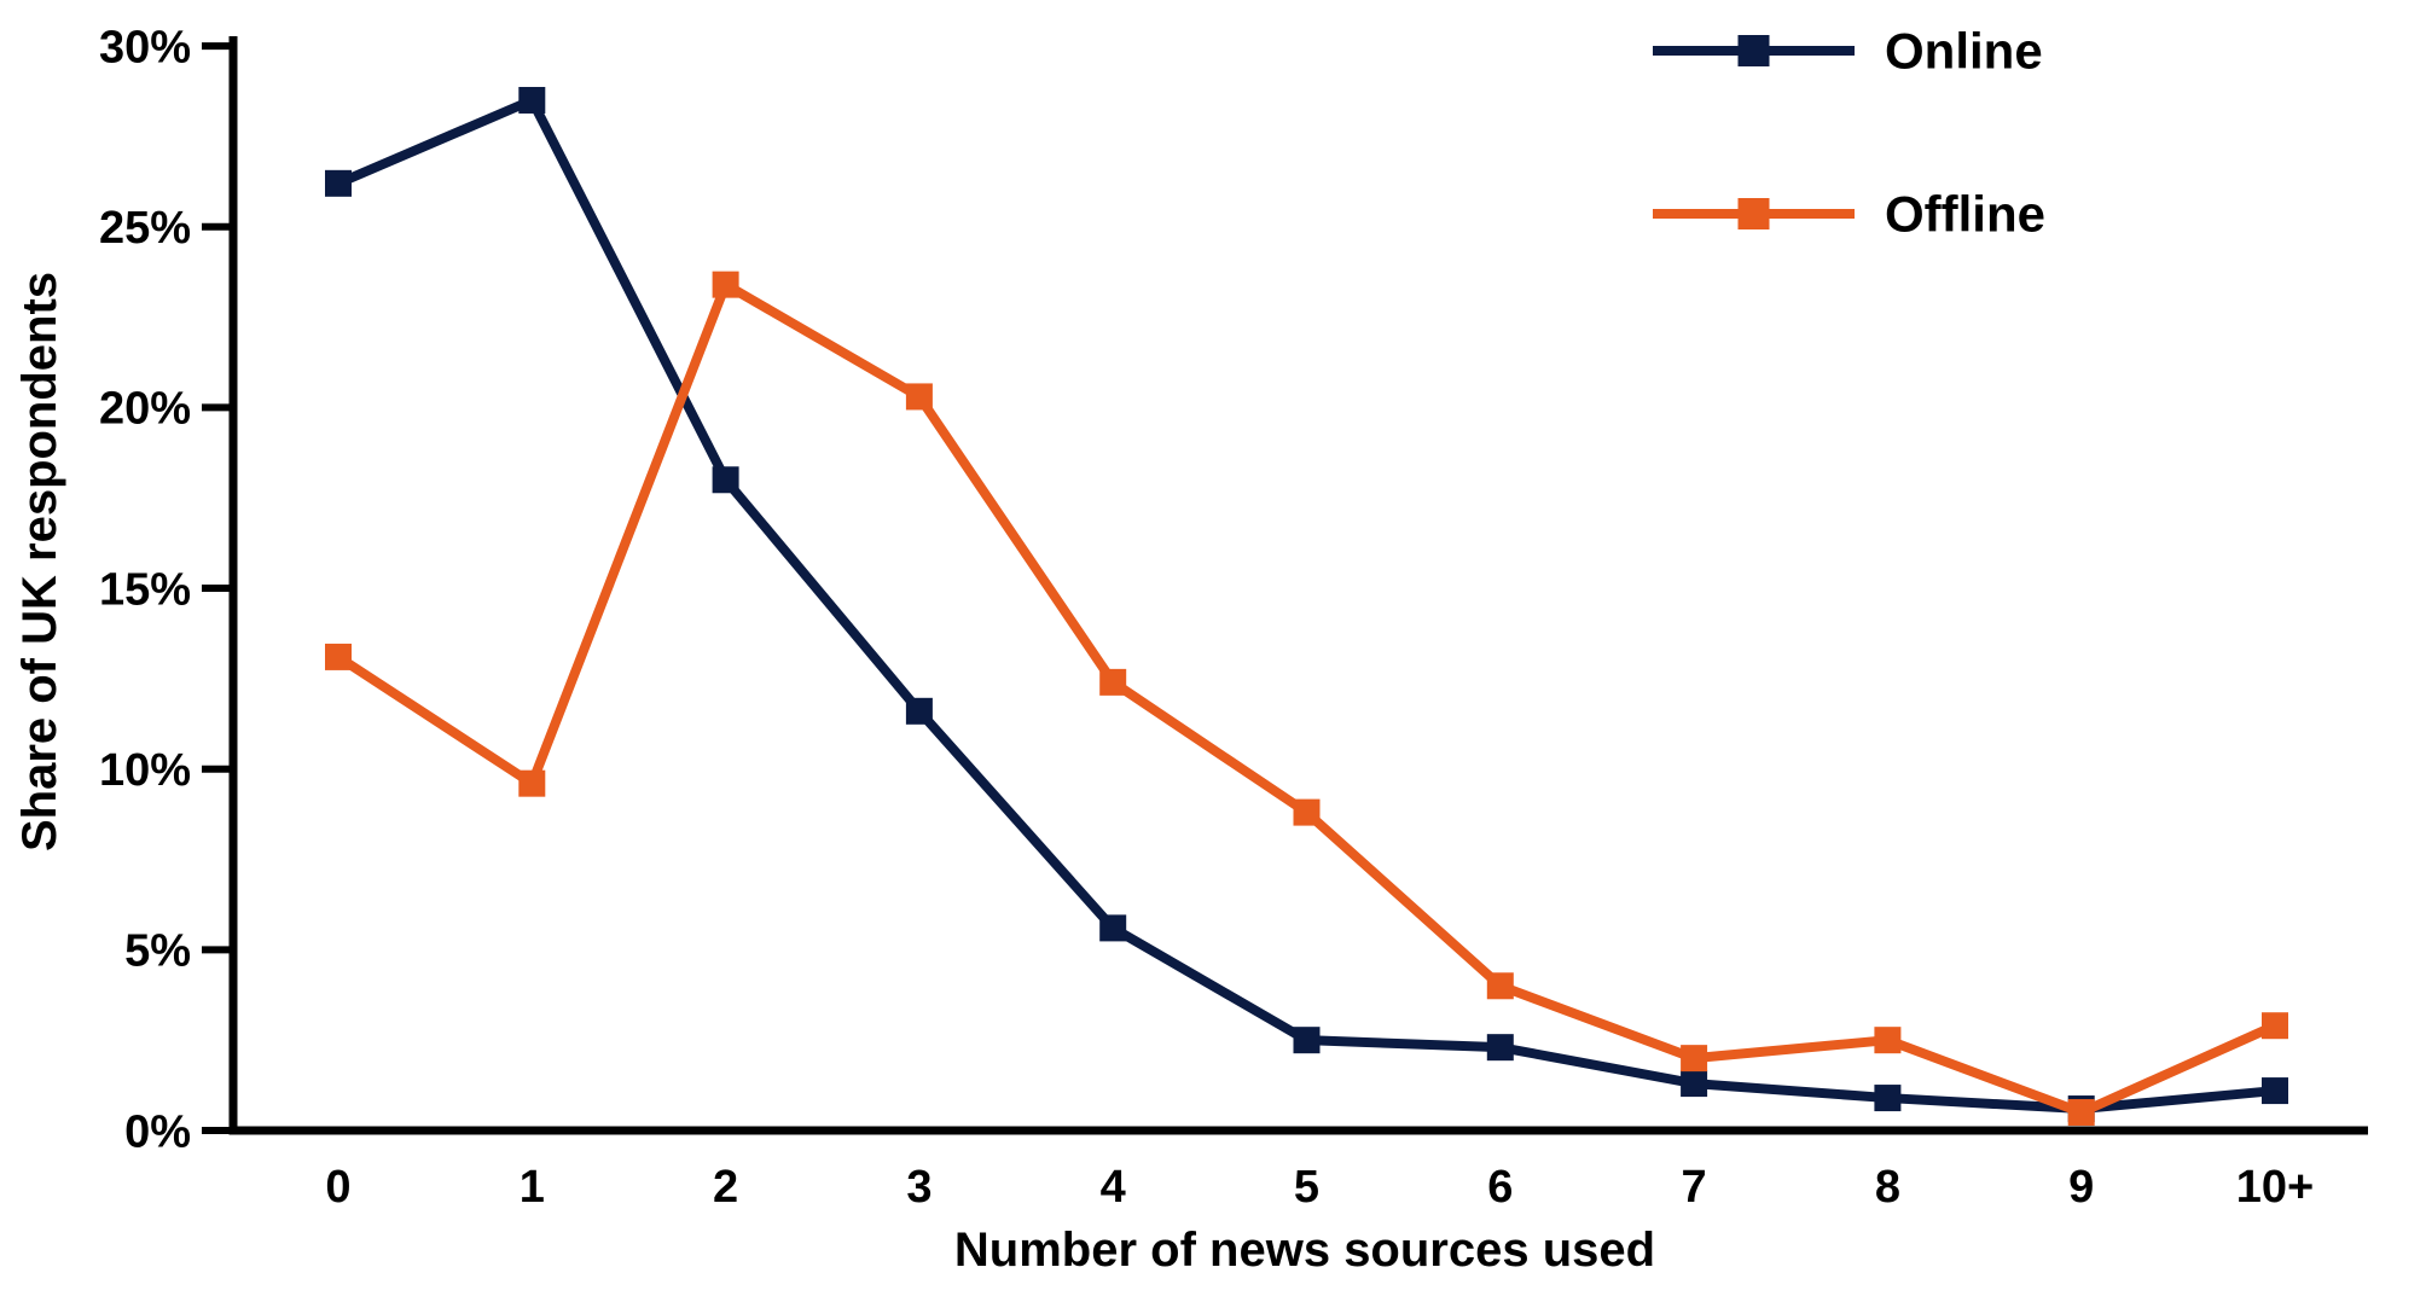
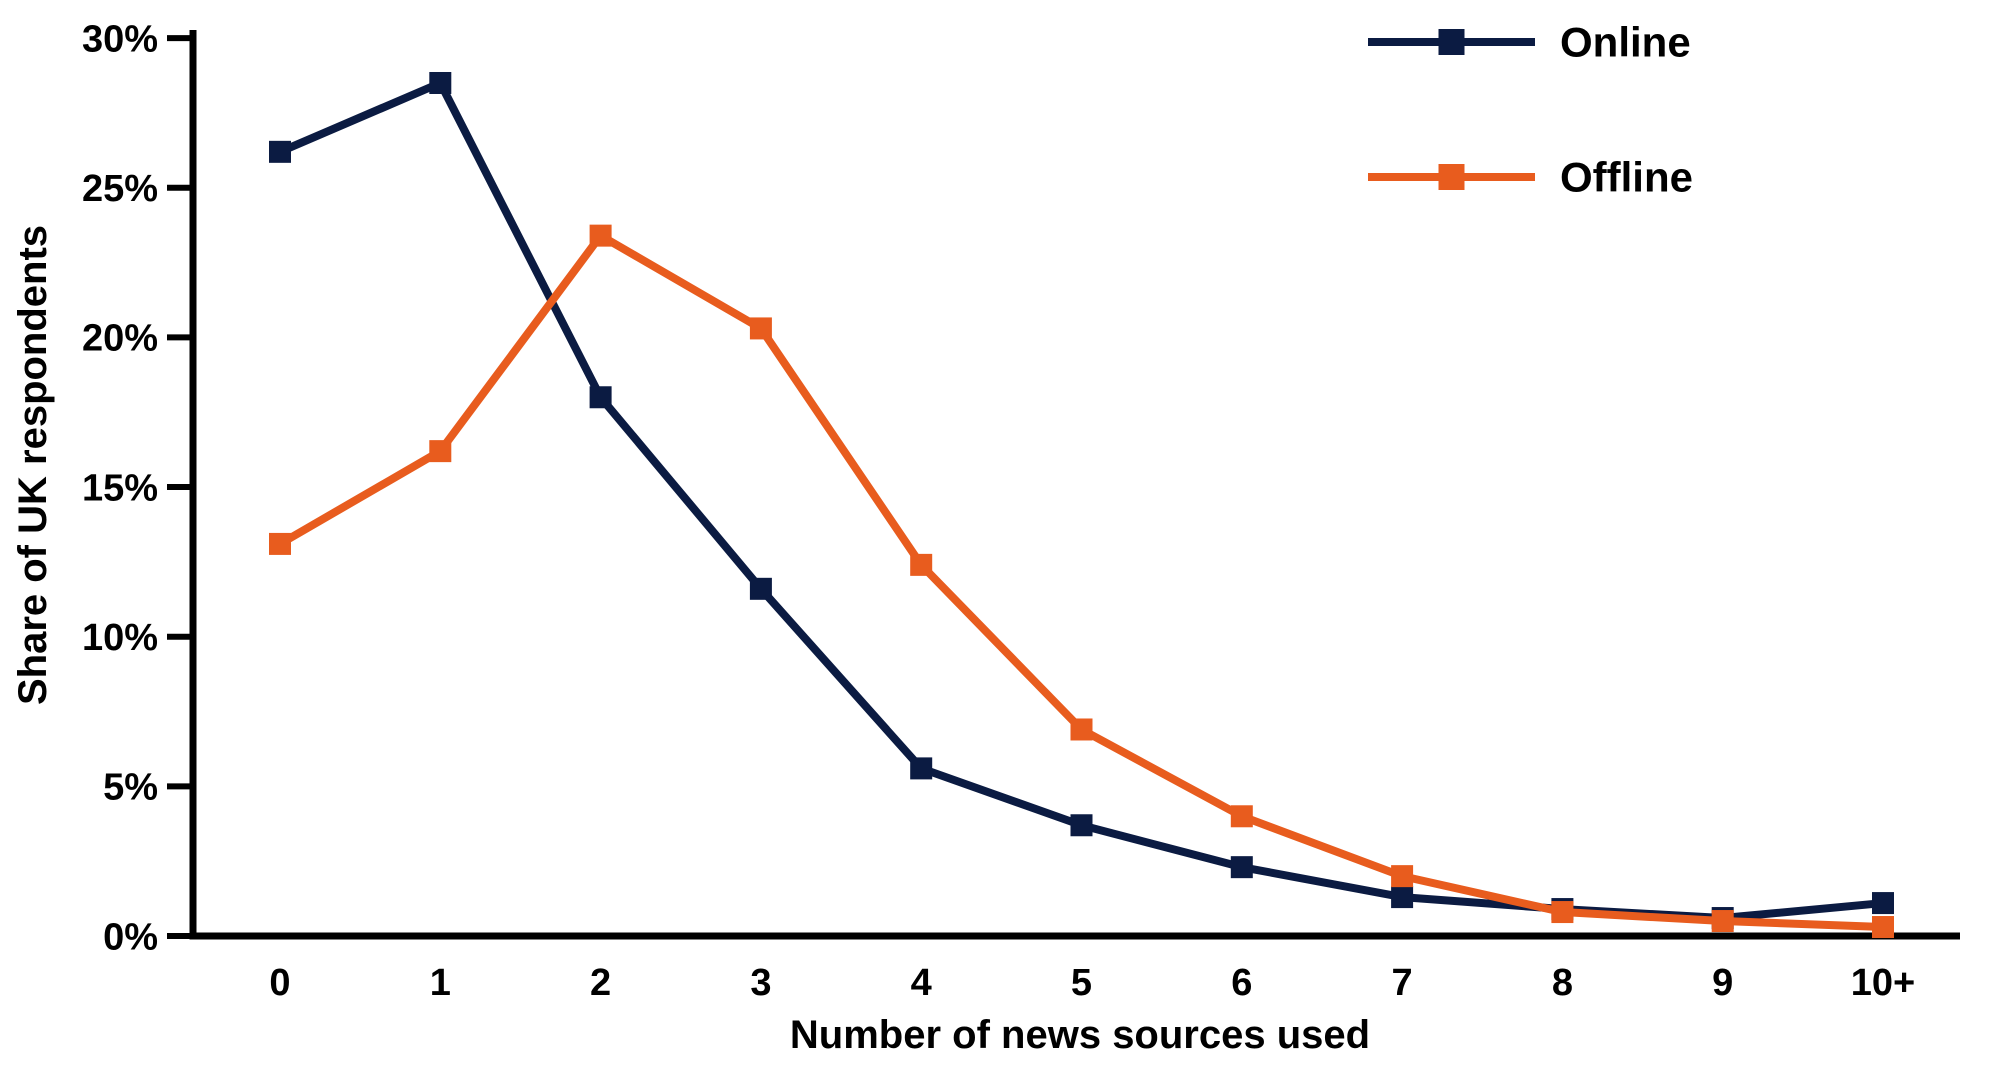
Offline/1: 9.6% -> 16.2%
Online/5: 2.5% -> 3.7%
Offline/5: 8.8% -> 6.9%
Offline/8: 2.5% -> 0.8%
Offline/10+: 2.9% -> 0.3%
